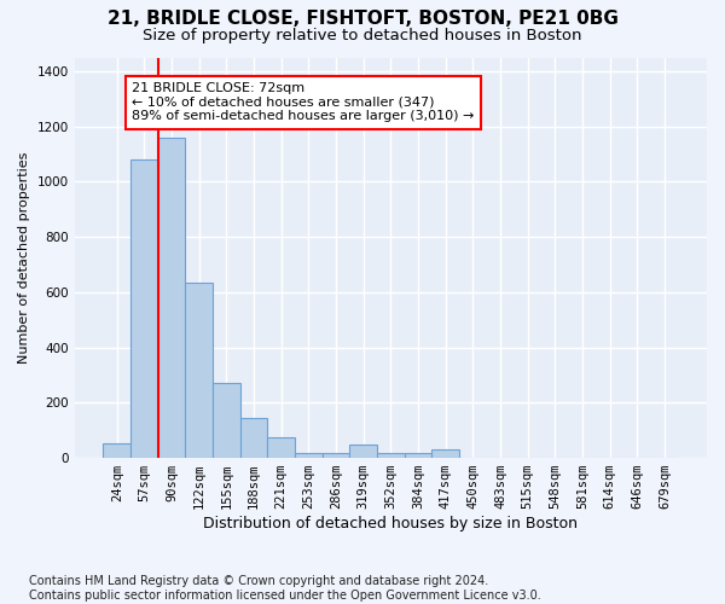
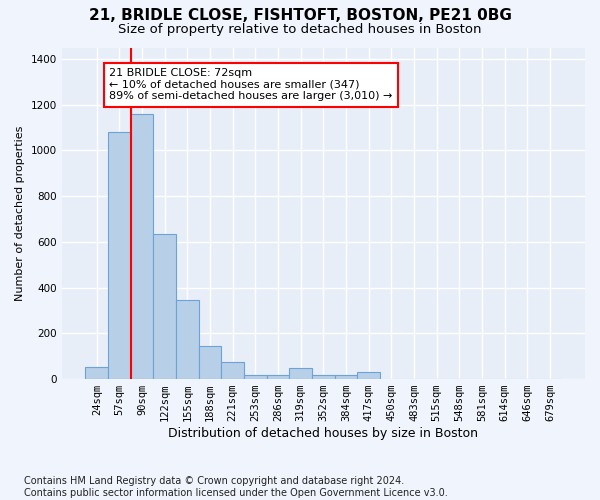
155sqm: 270 -> 345
